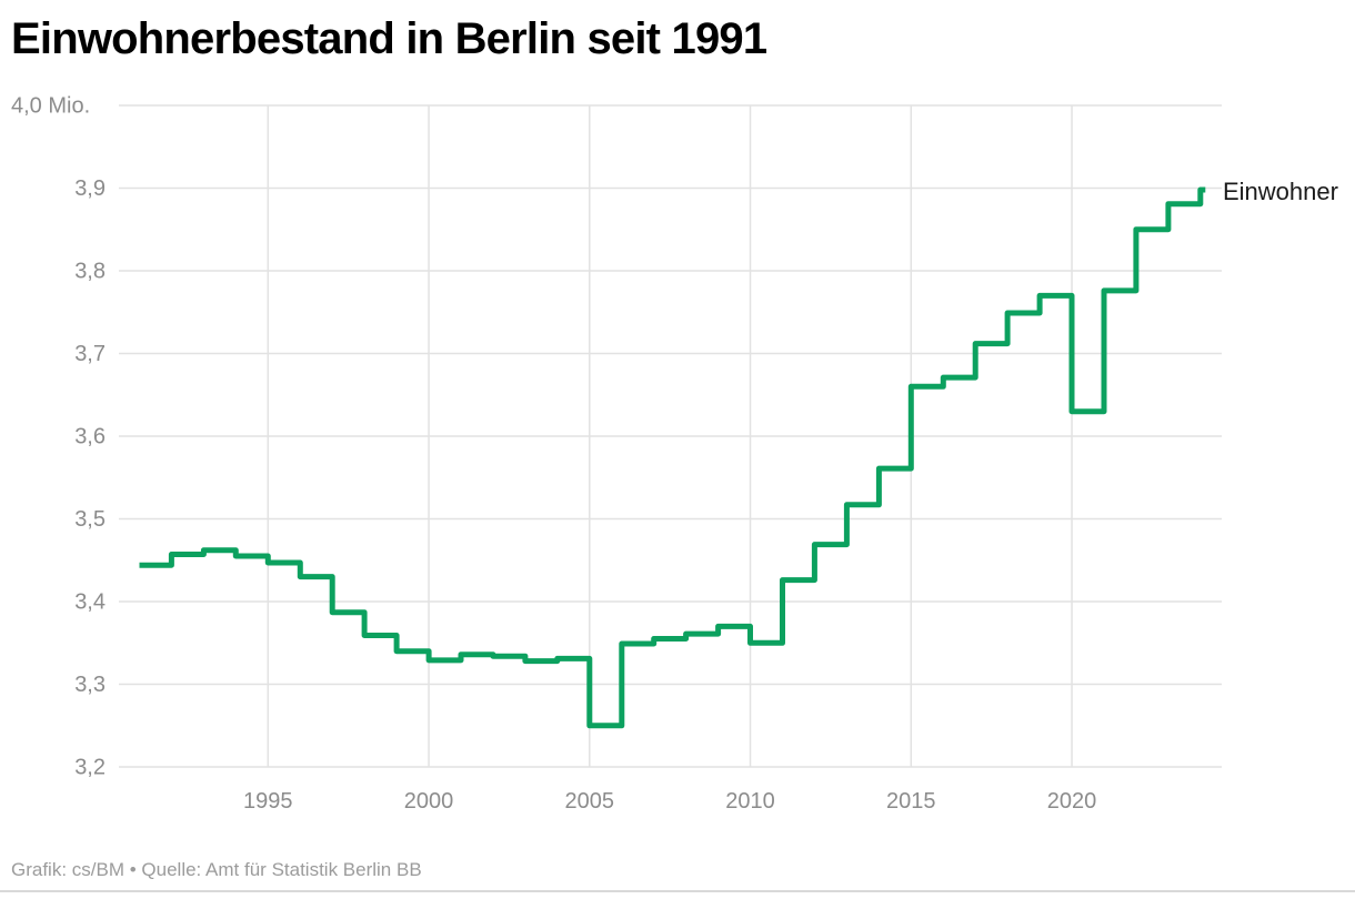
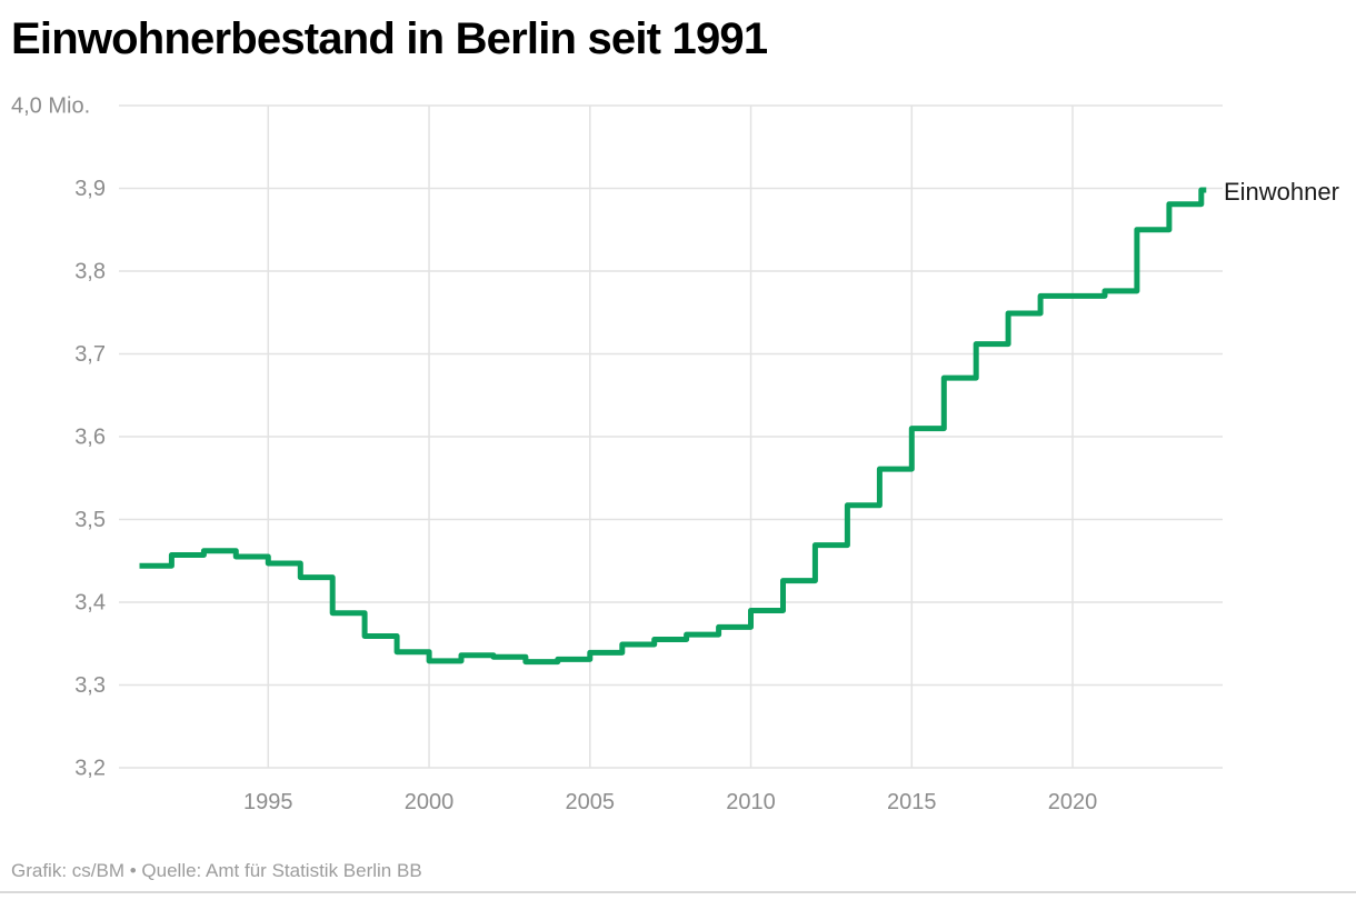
2005: 3,25 -> 3,34
2010: 3,35 -> 3,39
2015: 3,66 -> 3,61
2020: 3,63 -> 3,77
